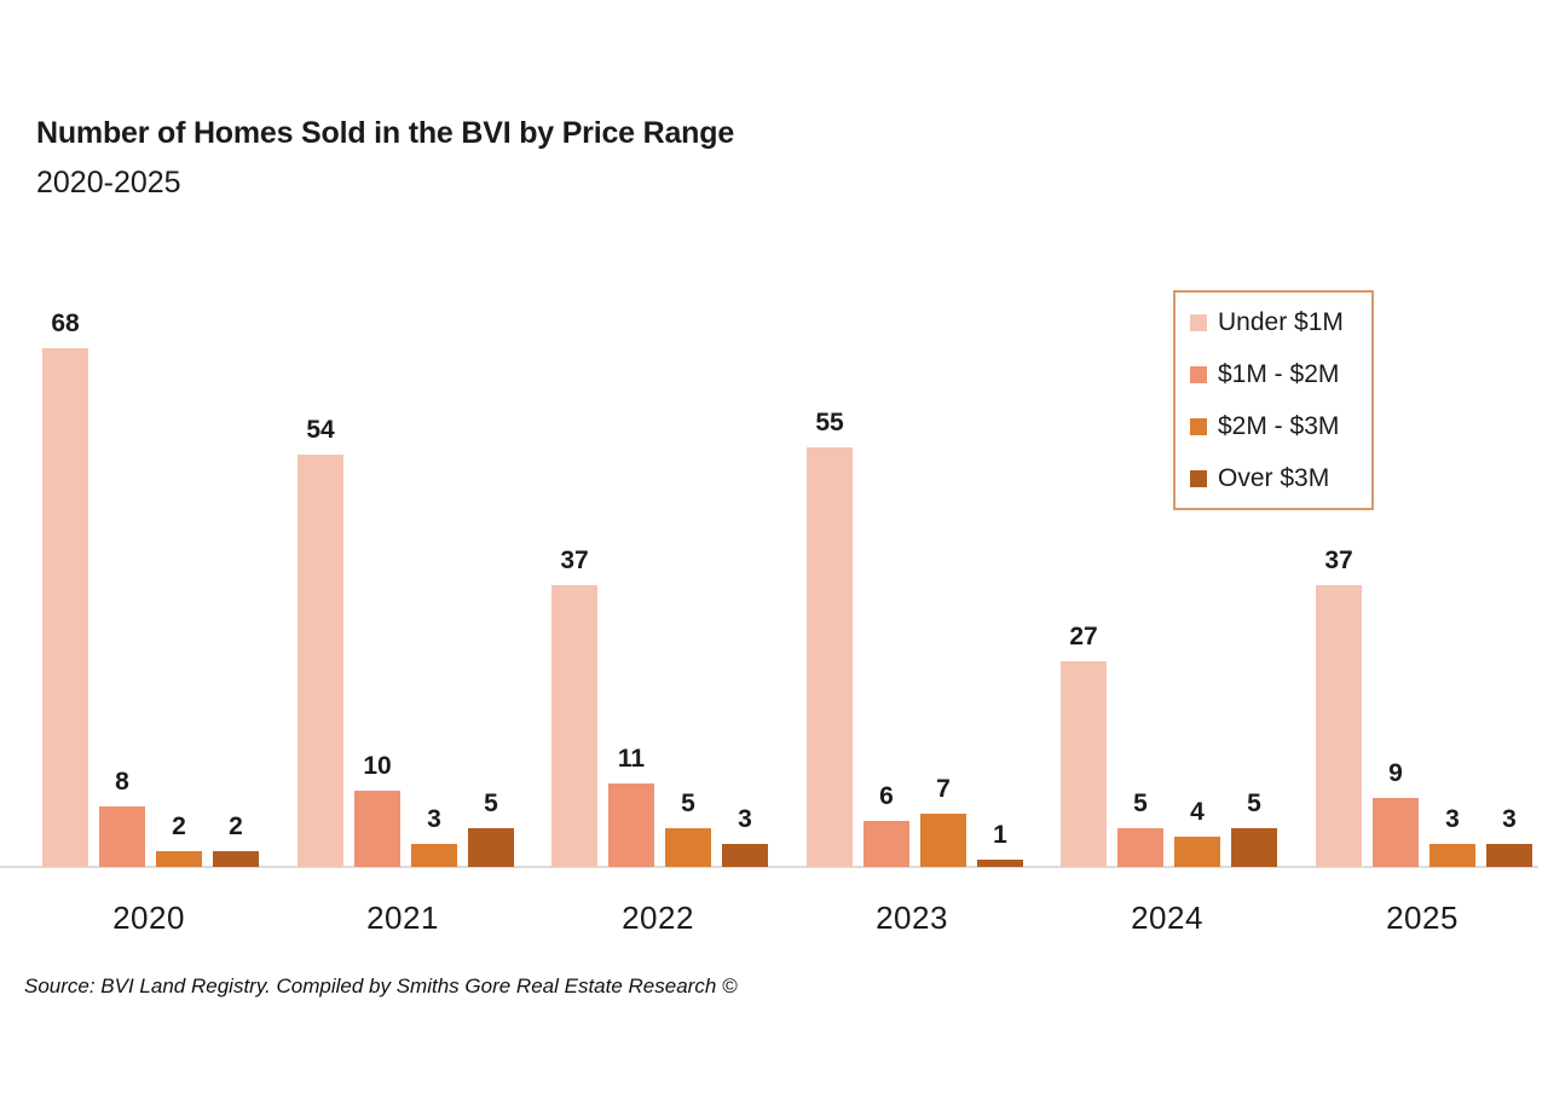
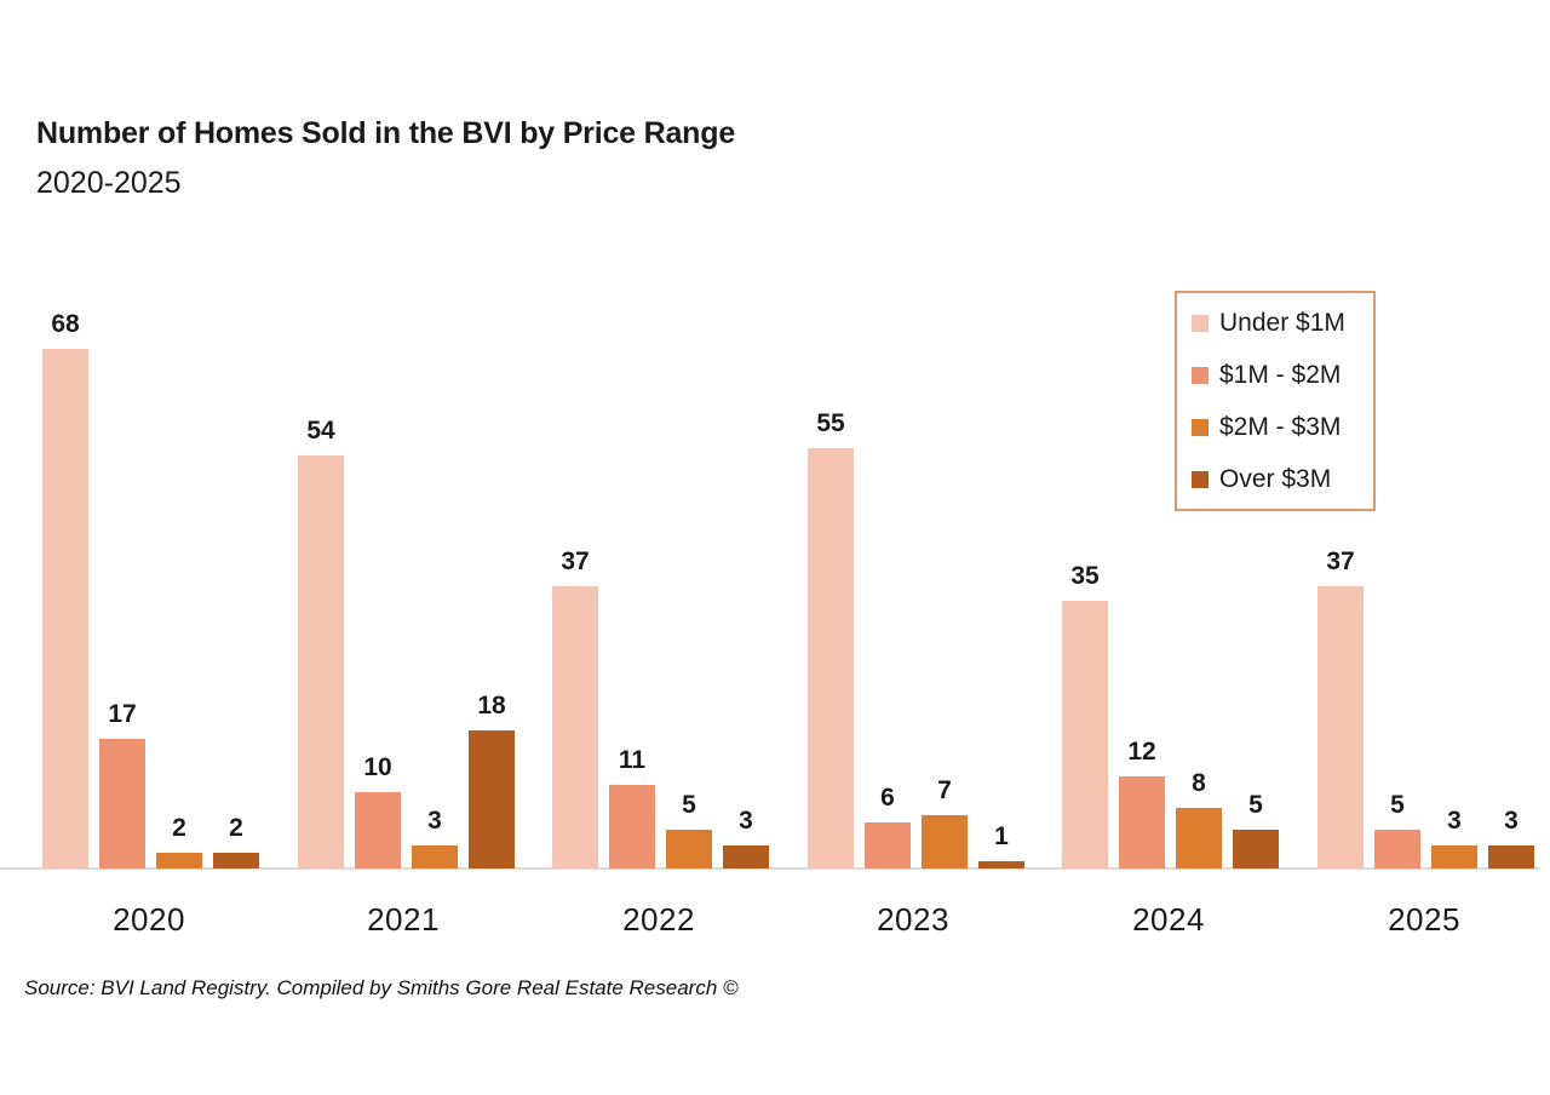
$1M - $2M/2020: 8 -> 17
Over $3M/2021: 5 -> 18
Under $1M/2024: 27 -> 35
$1M - $2M/2024: 5 -> 12
$2M - $3M/2024: 4 -> 8
$1M - $2M/2025: 9 -> 5
